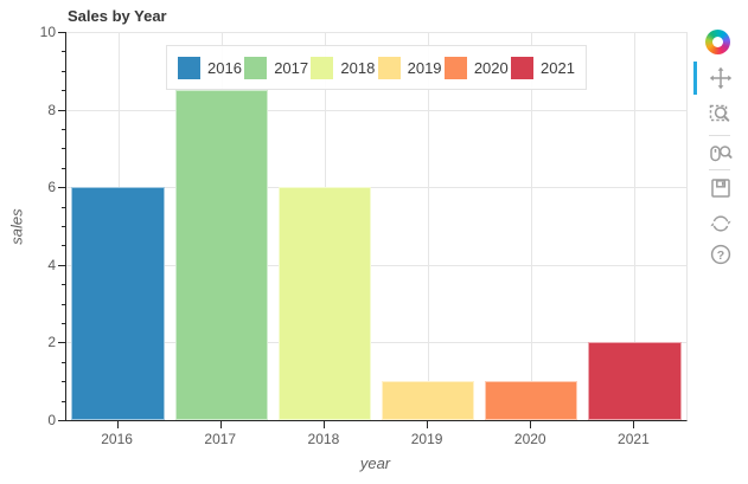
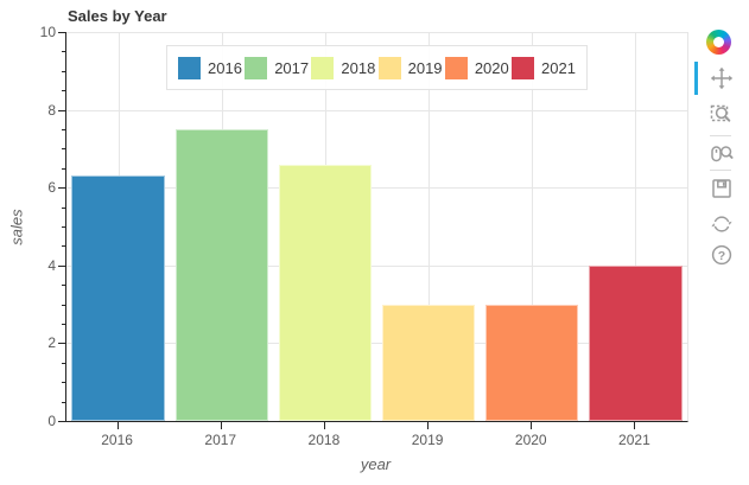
2016: 6.0 -> 6.3
2017: 8.5 -> 7.5
2018: 6.0 -> 6.6
2019: 1.0 -> 3.0
2020: 1.0 -> 3.0
2021: 2.0 -> 4.0
